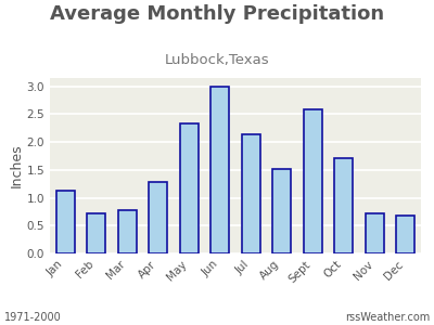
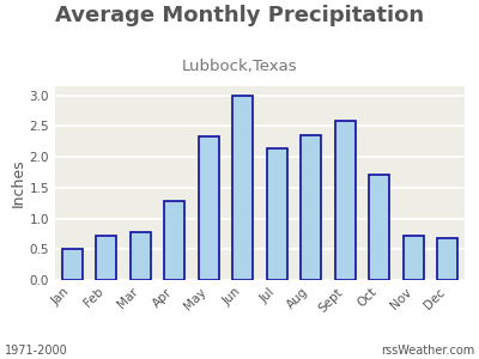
Jan: 1.12 -> 0.51
Aug: 1.52 -> 2.35
